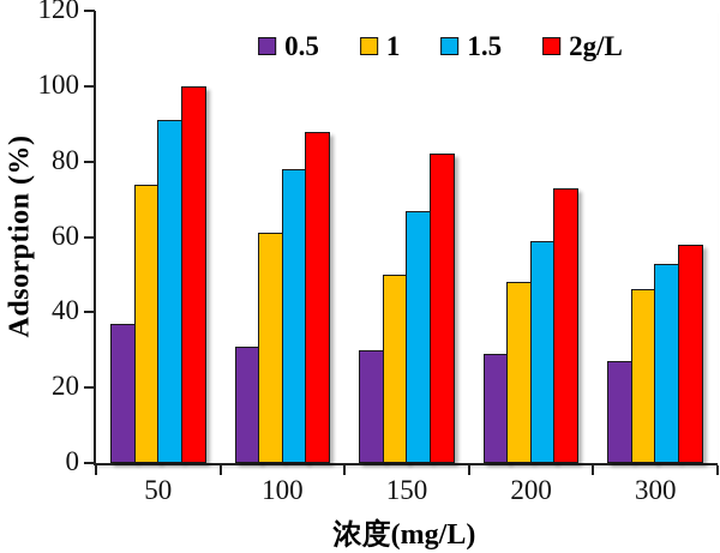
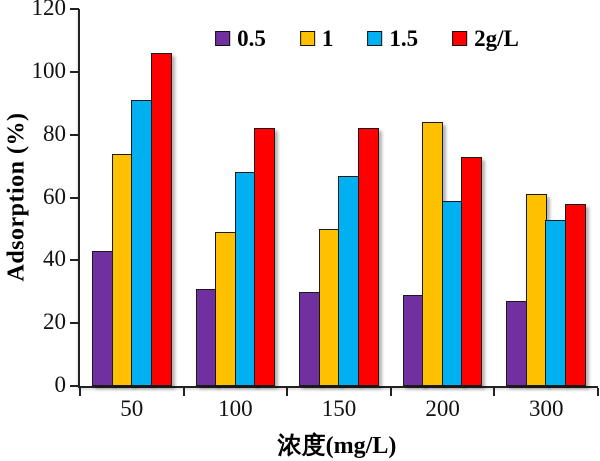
0.5/50: 37 -> 43
2g/L/50: 100 -> 106
1/100: 61 -> 49
1.5/100: 78 -> 68
2g/L/100: 88 -> 82
1/200: 48 -> 84
1/300: 46 -> 61
